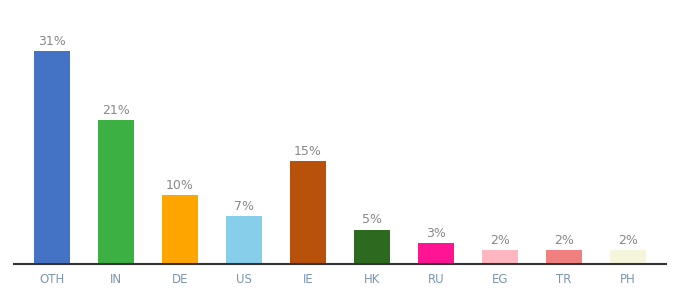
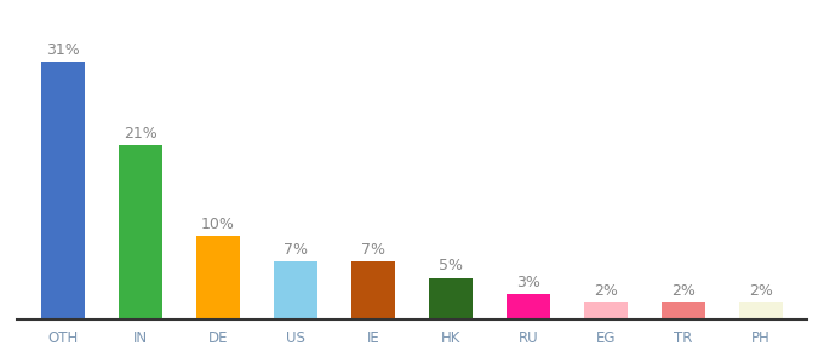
IE: 15% -> 7%
